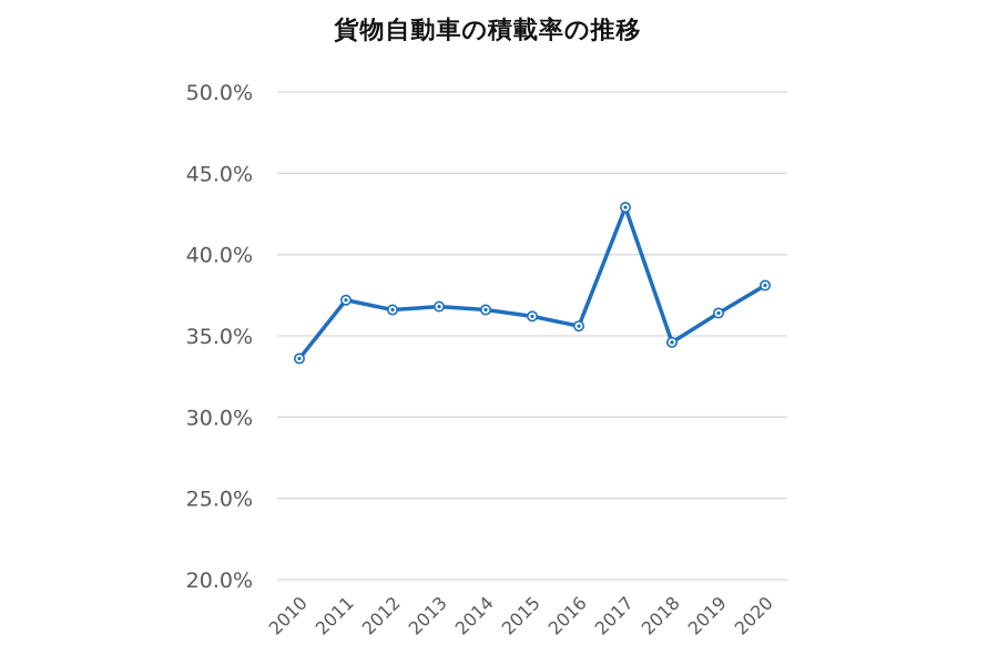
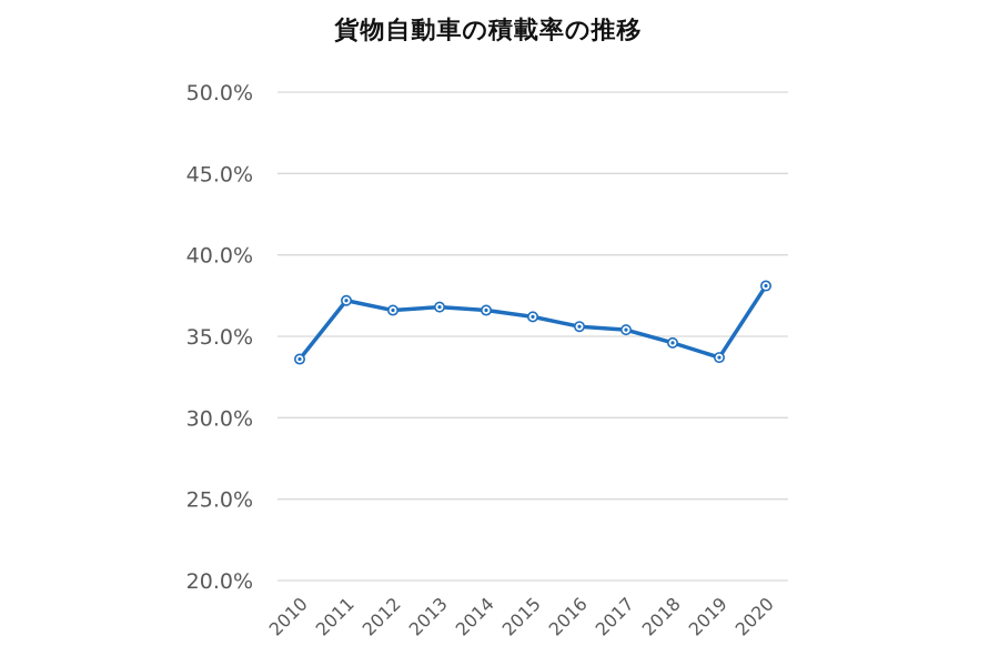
2017: 42.9% -> 35.4%
2019: 36.4% -> 33.7%
